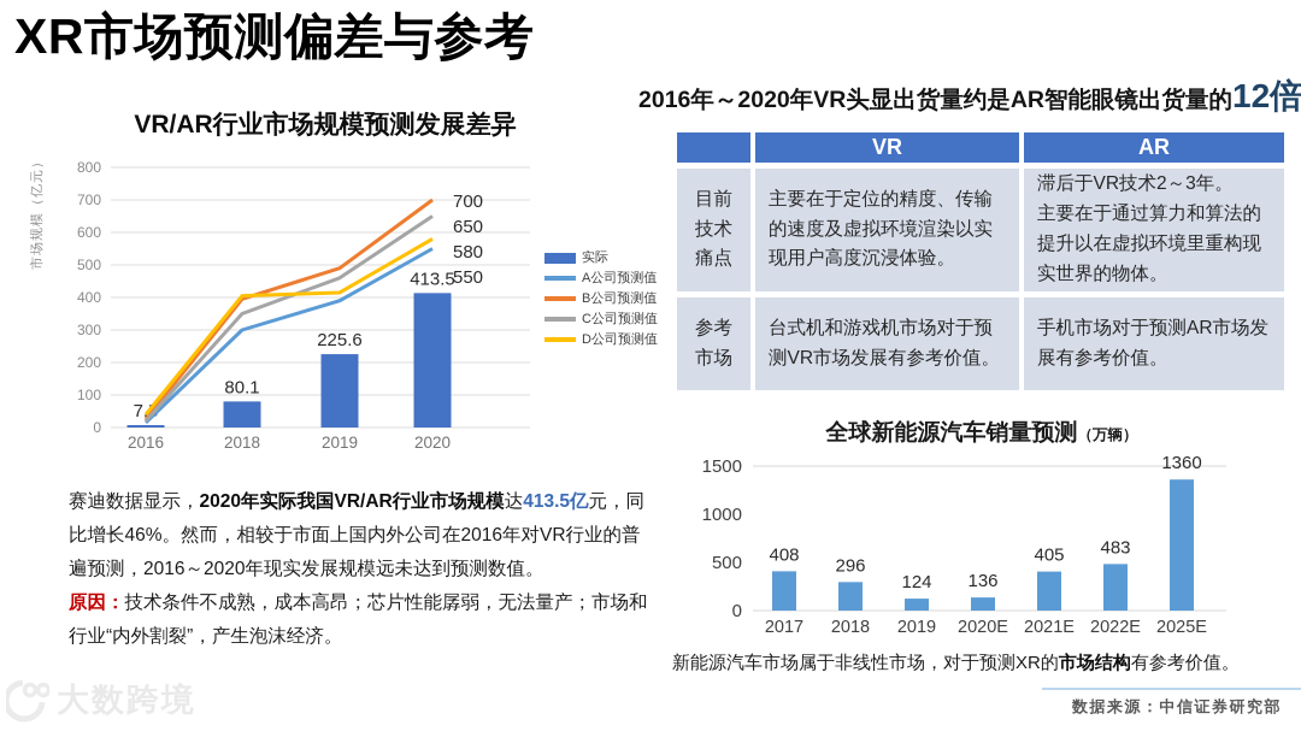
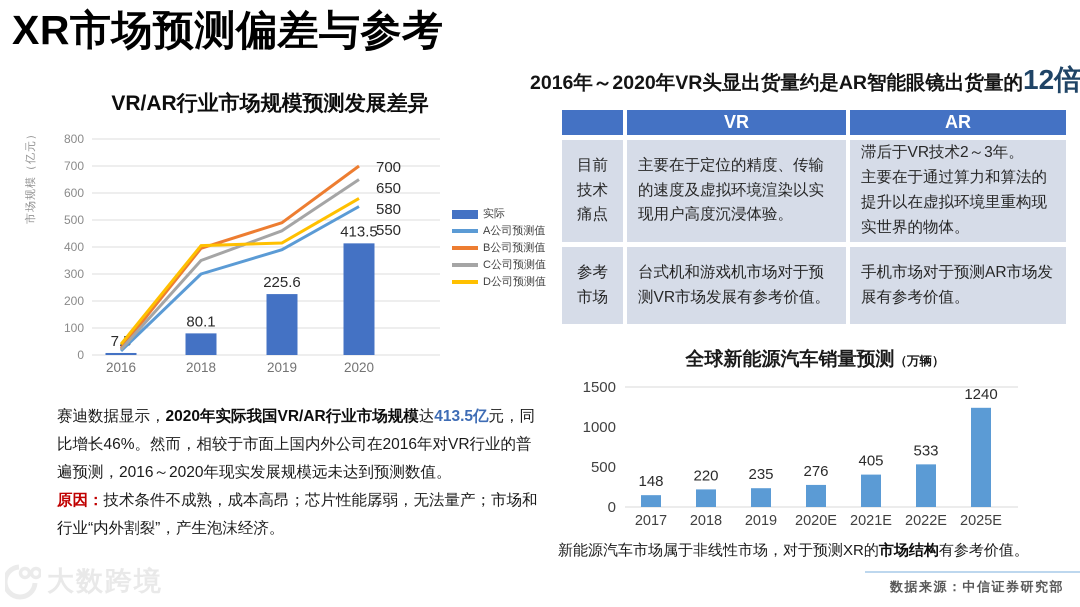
全球新能源汽车销量预测（万辆）/2017: 408 -> 148
全球新能源汽车销量预测（万辆）/2018: 296 -> 220
全球新能源汽车销量预测（万辆）/2019: 124 -> 235
全球新能源汽车销量预测（万辆）/2020E: 136 -> 276
全球新能源汽车销量预测（万辆）/2022E: 483 -> 533
全球新能源汽车销量预测（万辆）/2025E: 1360 -> 1240
